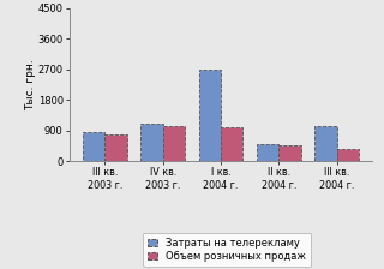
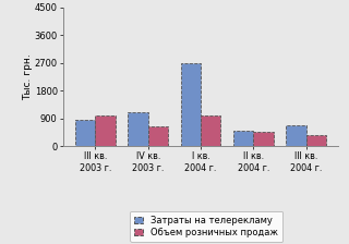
Объем розничных продаж/III кв. 2003 г.: 800 -> 1000
Объем розничных продаж/IV кв. 2003 г.: 1050 -> 650
Затраты на телерекламу/III кв. 2004 г.: 1050 -> 700
